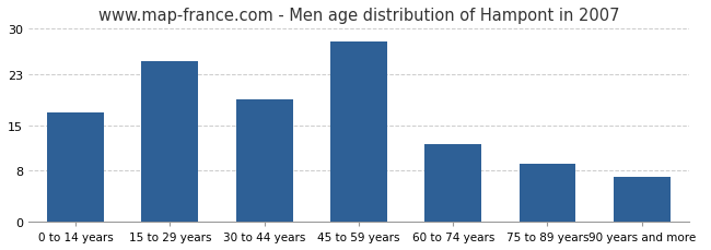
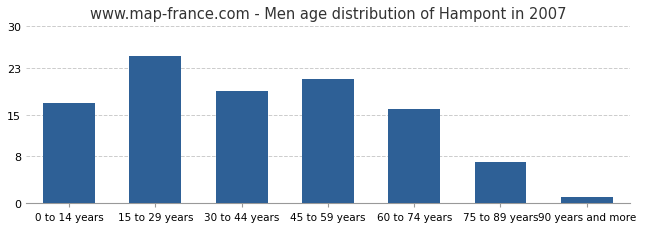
45 to 59 years: 28 -> 21
60 to 74 years: 12 -> 16
75 to 89 years: 9 -> 7
90 years and more: 7 -> 1
